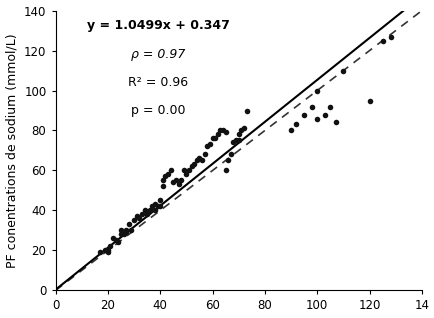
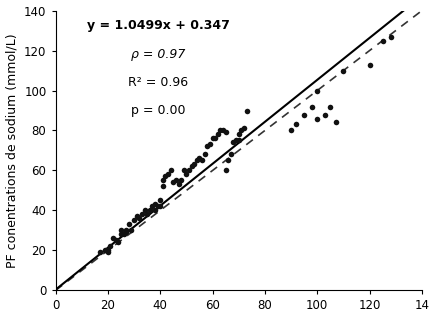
120: 95 -> 113
